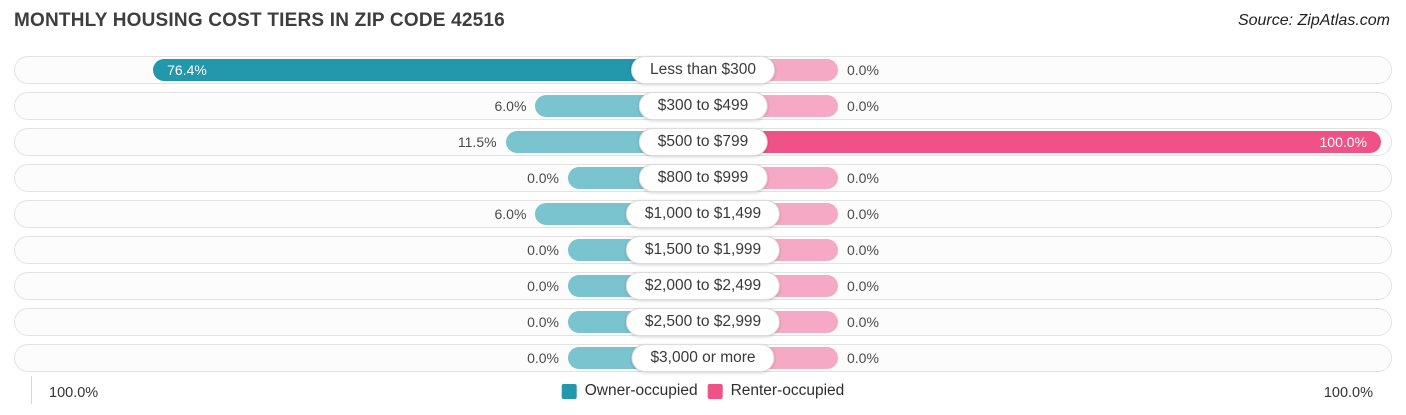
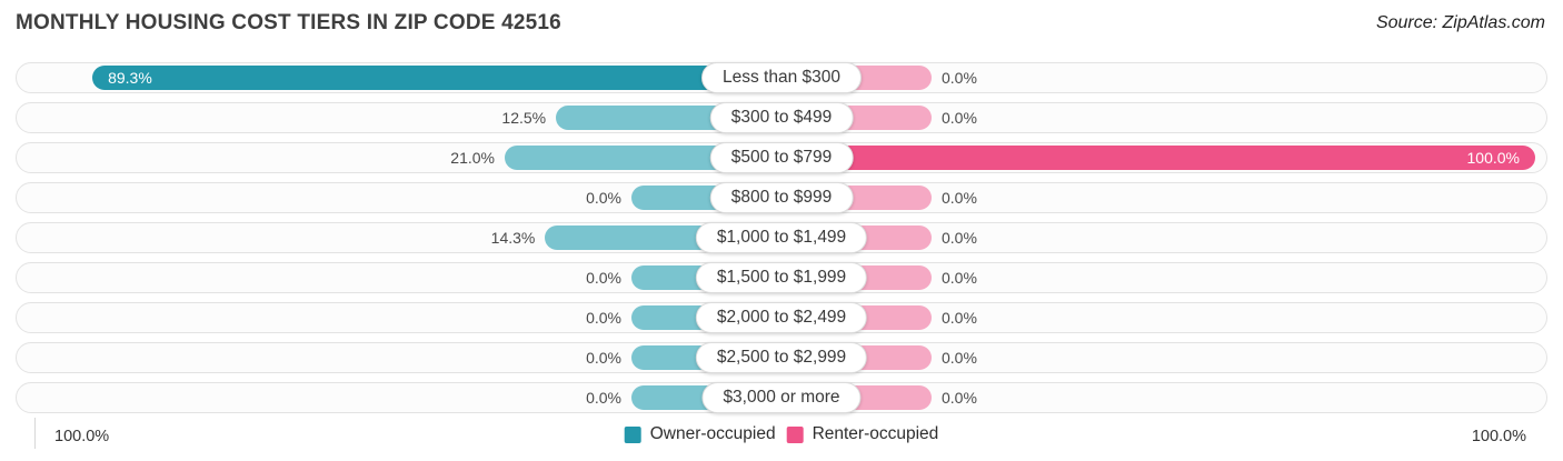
Owner-occupied/Less than $300: 76.4% -> 89.3%
Owner-occupied/$300 to $499: 6.0% -> 12.5%
Owner-occupied/$500 to $799: 11.5% -> 21.0%
Owner-occupied/$1,000 to $1,499: 6.0% -> 14.3%
